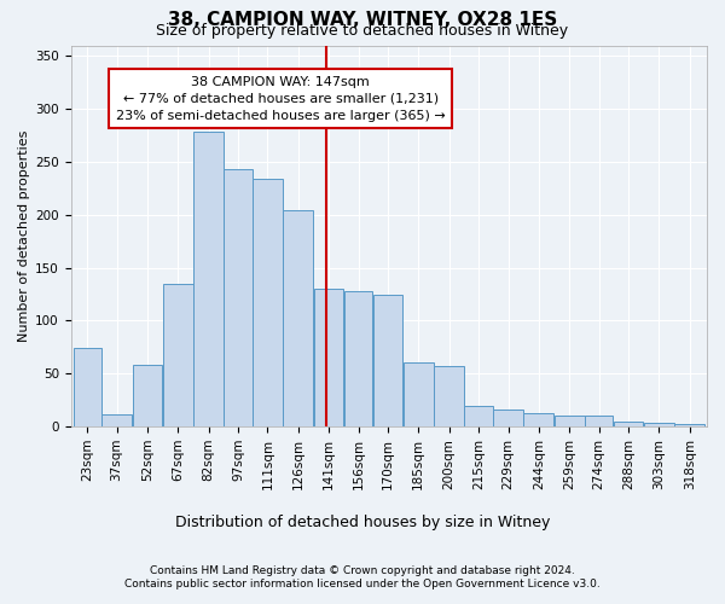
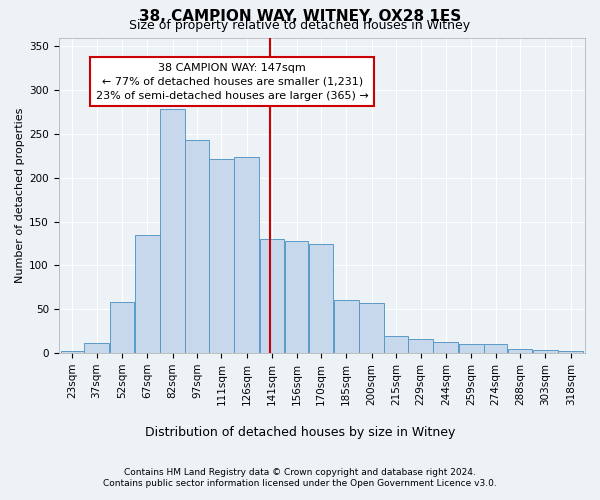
23sqm: 74 -> 3
111sqm: 234 -> 222
126sqm: 204 -> 224
